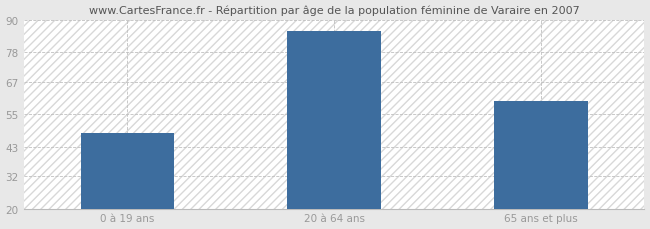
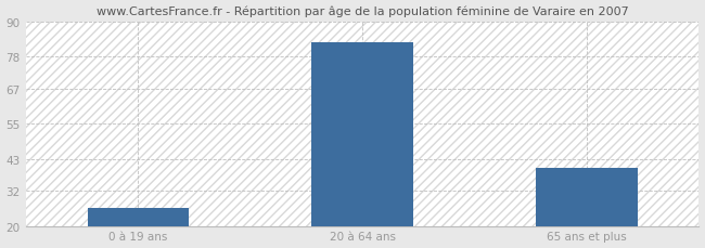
0 à 19 ans: 48 -> 26
20 à 64 ans: 86 -> 83
65 ans et plus: 60 -> 40
